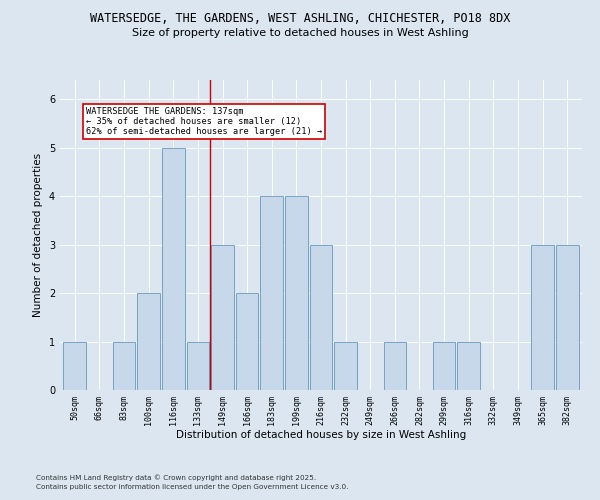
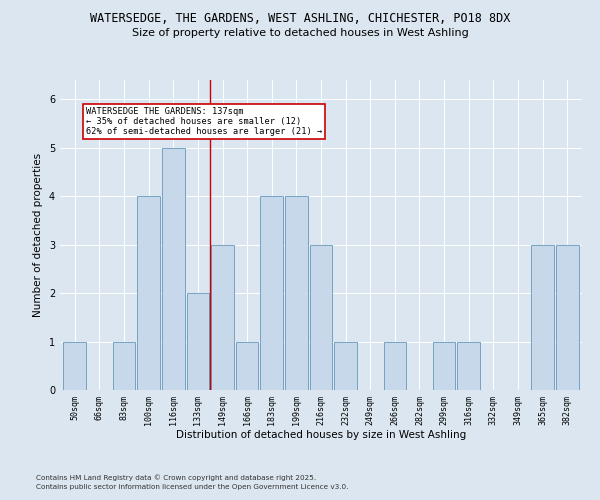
100sqm: 2 -> 4
133sqm: 1 -> 2
166sqm: 2 -> 1
